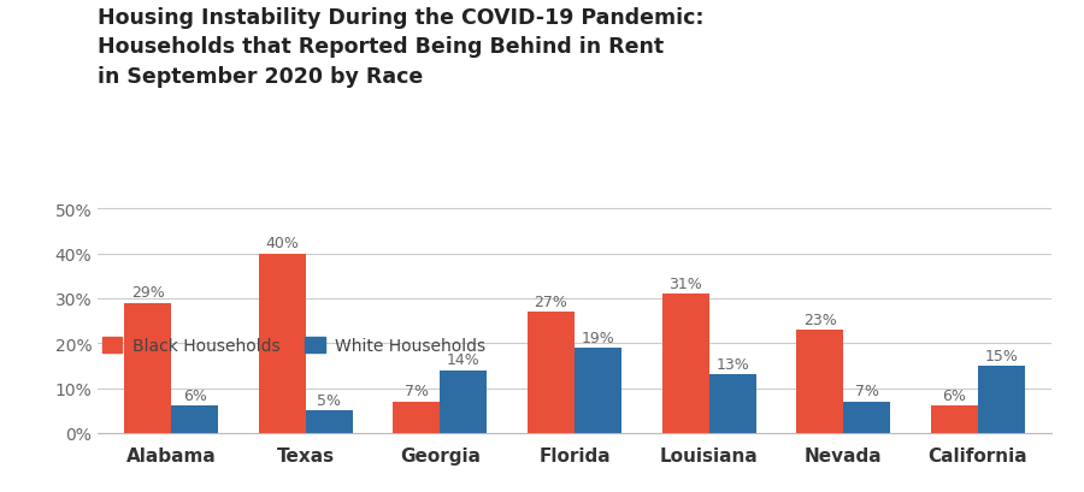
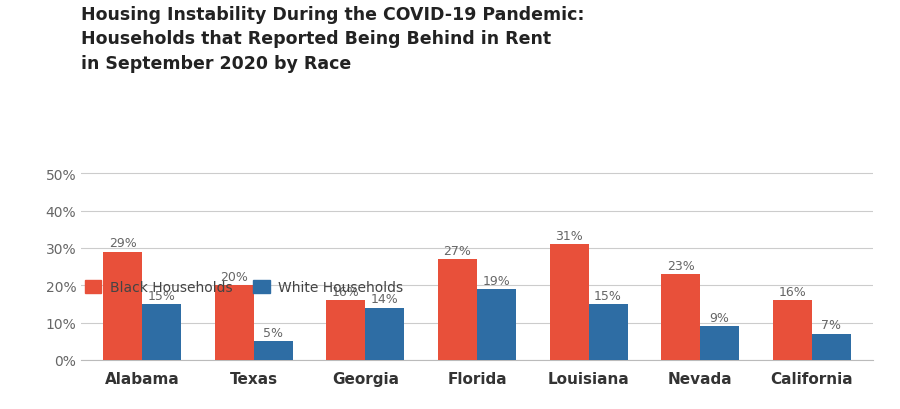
White Households/Alabama: 6% -> 15%
Black Households/Texas: 40% -> 20%
Black Households/Georgia: 7% -> 16%
White Households/Louisiana: 13% -> 15%
White Households/Nevada: 7% -> 9%
Black Households/California: 6% -> 16%
White Households/California: 15% -> 7%
